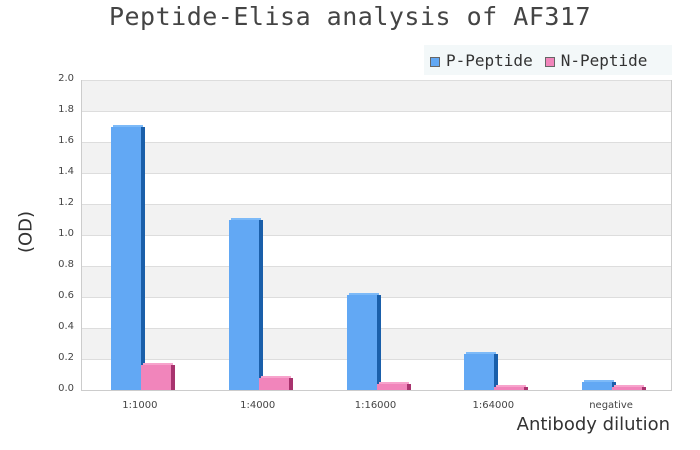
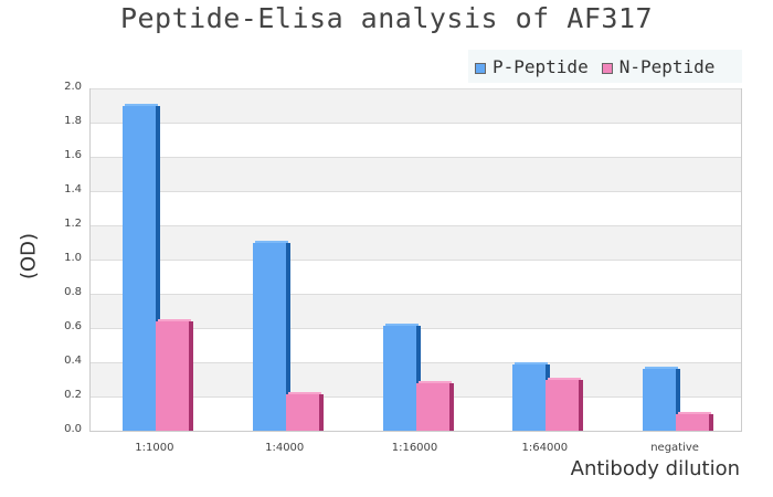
P-Peptide/1:1000: 1.70 -> 1.90
N-Peptide/1:1000: 0.16 -> 0.64
N-Peptide/1:4000: 0.08 -> 0.21
N-Peptide/1:16000: 0.04 -> 0.28
P-Peptide/1:64000: 0.23 -> 0.39
N-Peptide/1:64000: 0.02 -> 0.30
P-Peptide/negative: 0.05 -> 0.36
N-Peptide/negative: 0.02 -> 0.10
